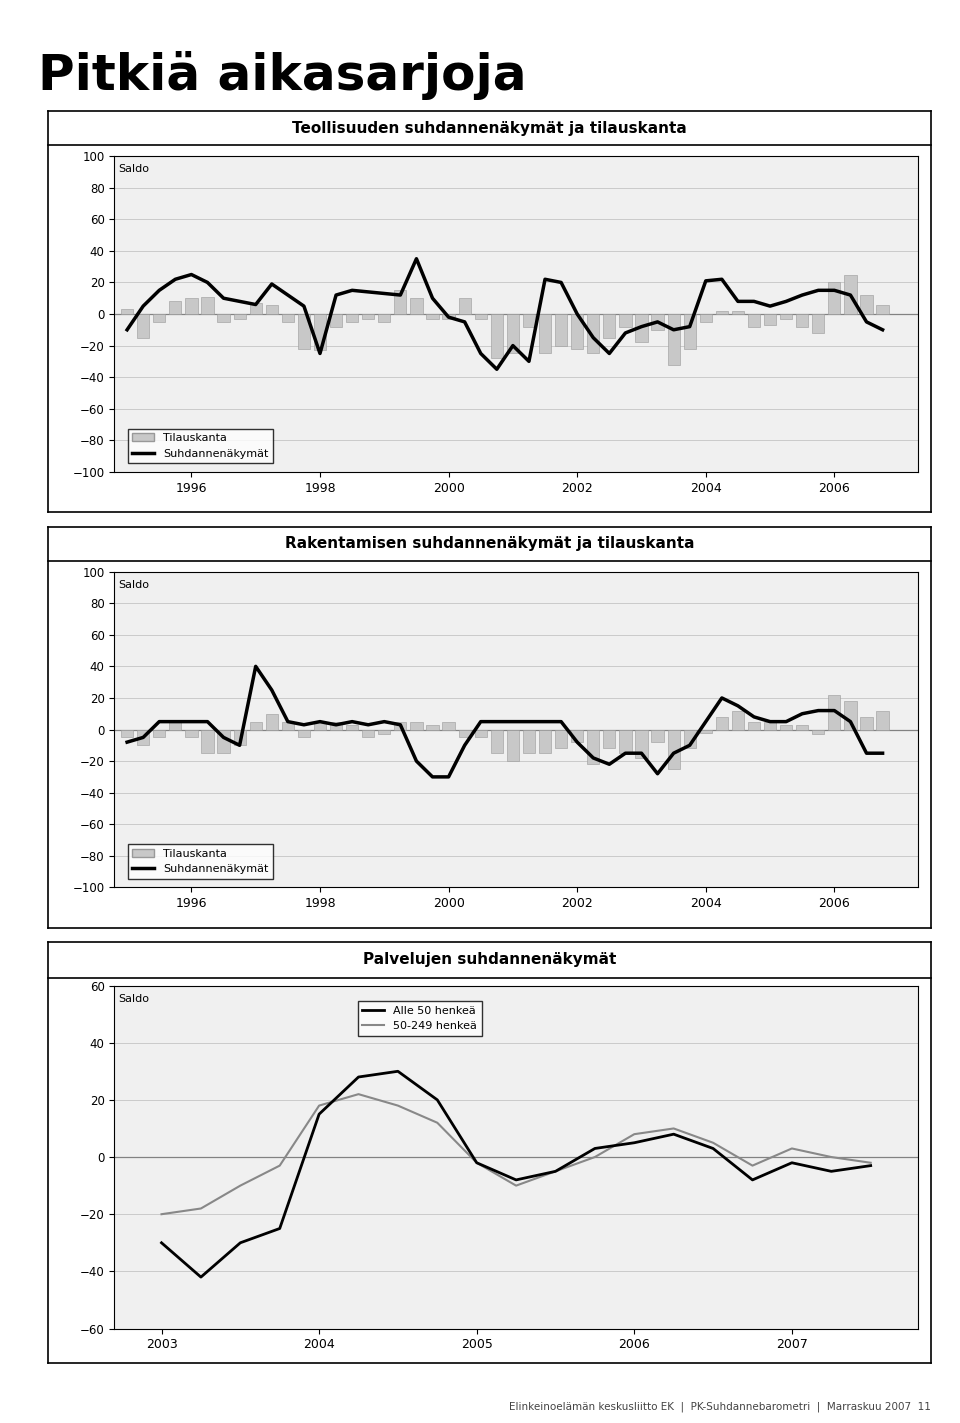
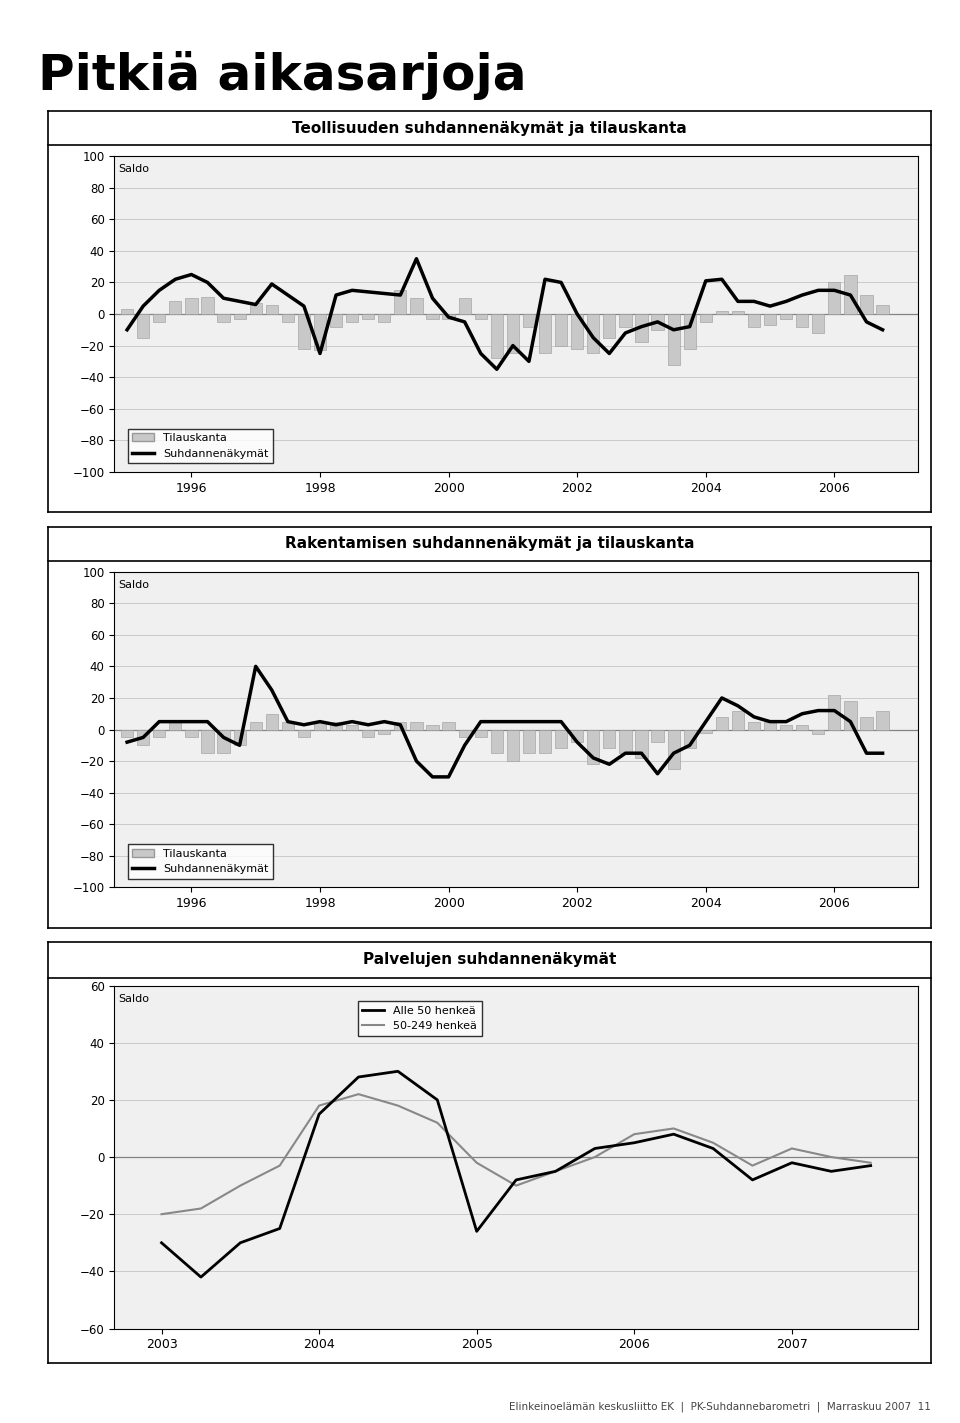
Alle 50 henkeä/2005: -2 -> -26
